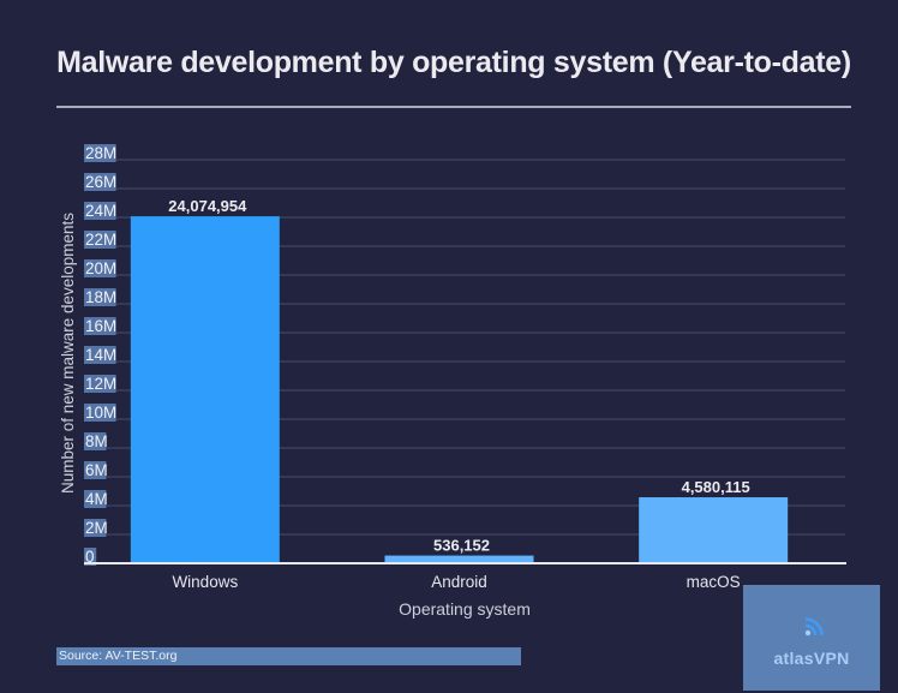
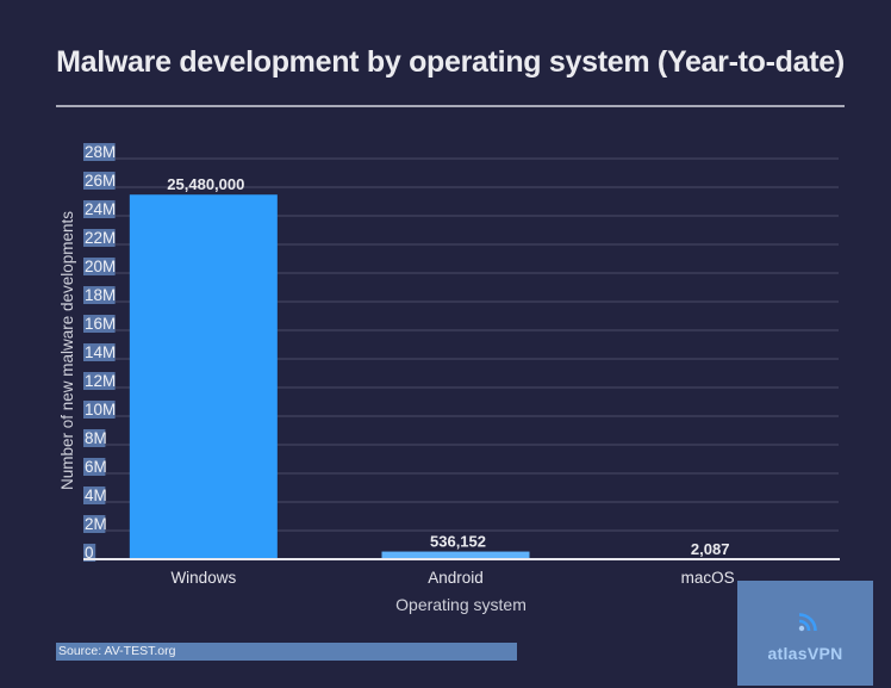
Windows: 24,074,954 -> 25,480,000
macOS: 4,580,115 -> 2,087
